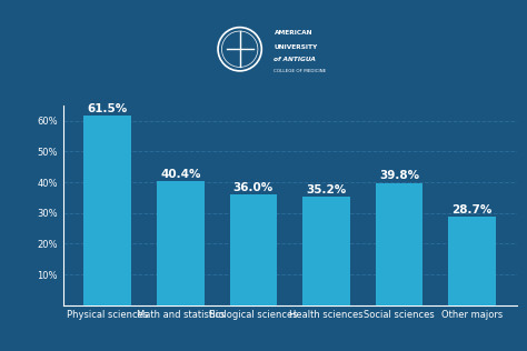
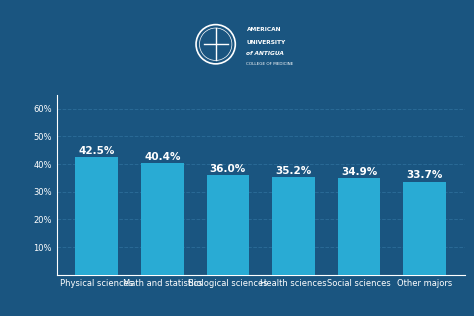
Physical sciences: 61.5% -> 42.5%
Social sciences: 39.8% -> 34.9%
Other majors: 28.7% -> 33.7%
